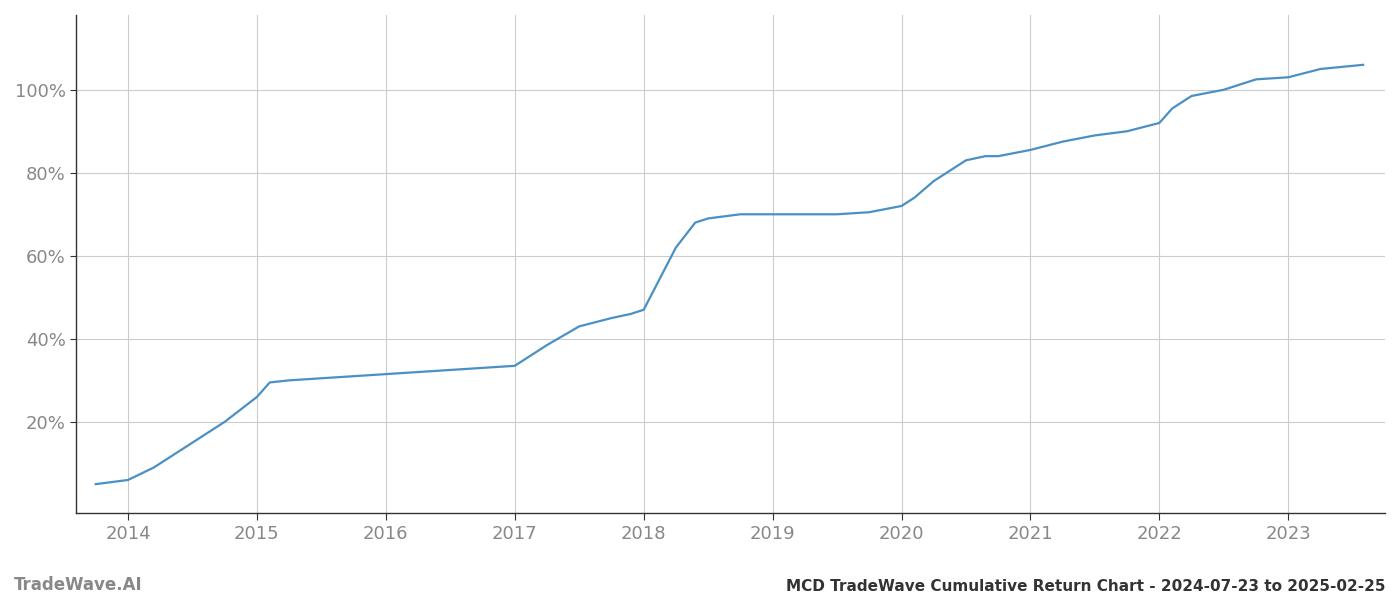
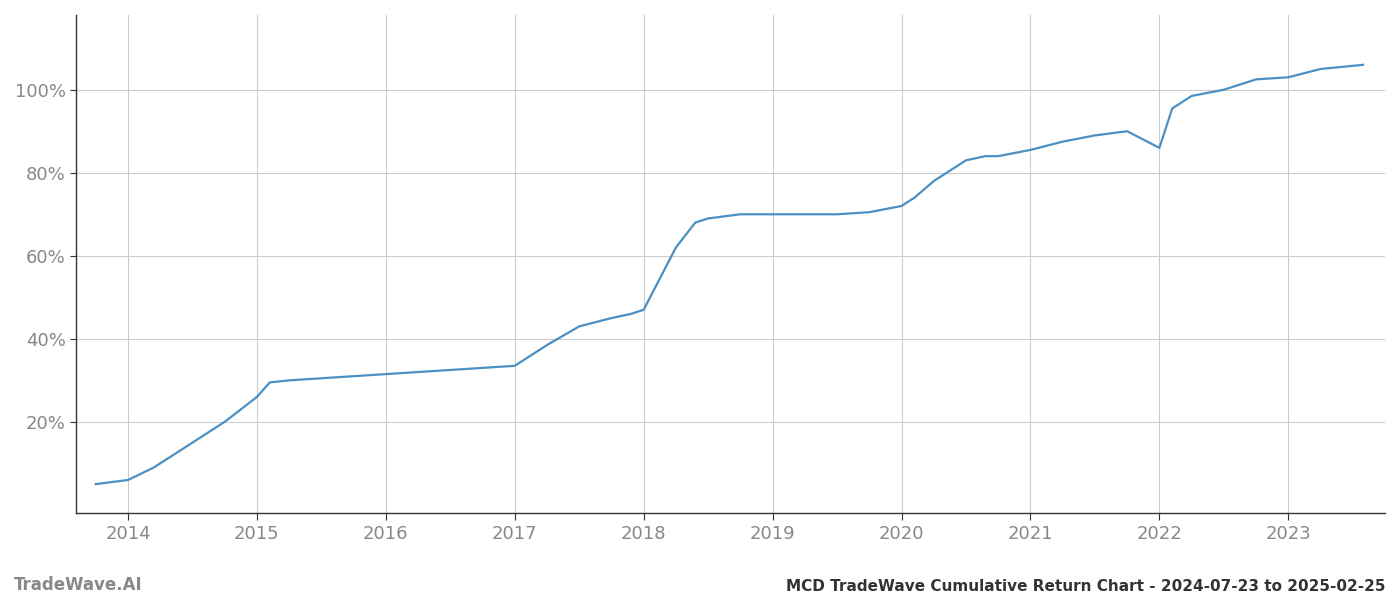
2022: 92.0% -> 86.0%
